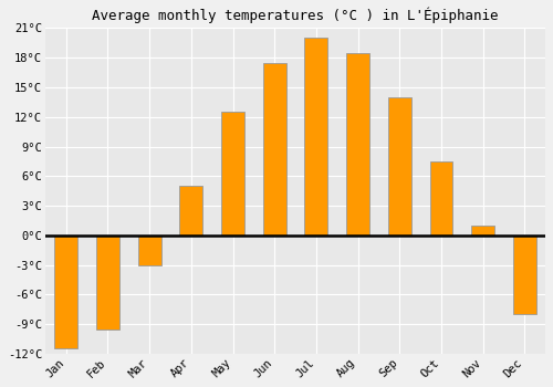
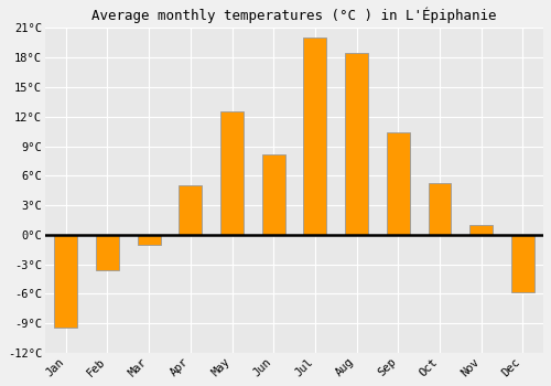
Jan: -11.5°C -> -9.4°C
Feb: -9.5°C -> -3.6°C
Mar: -3.0°C -> -1.0°C
Jun: 17.5°C -> 8.2°C
Sep: 14.0°C -> 10.4°C
Oct: 7.5°C -> 5.2°C
Dec: -8.0°C -> -5.8°C
